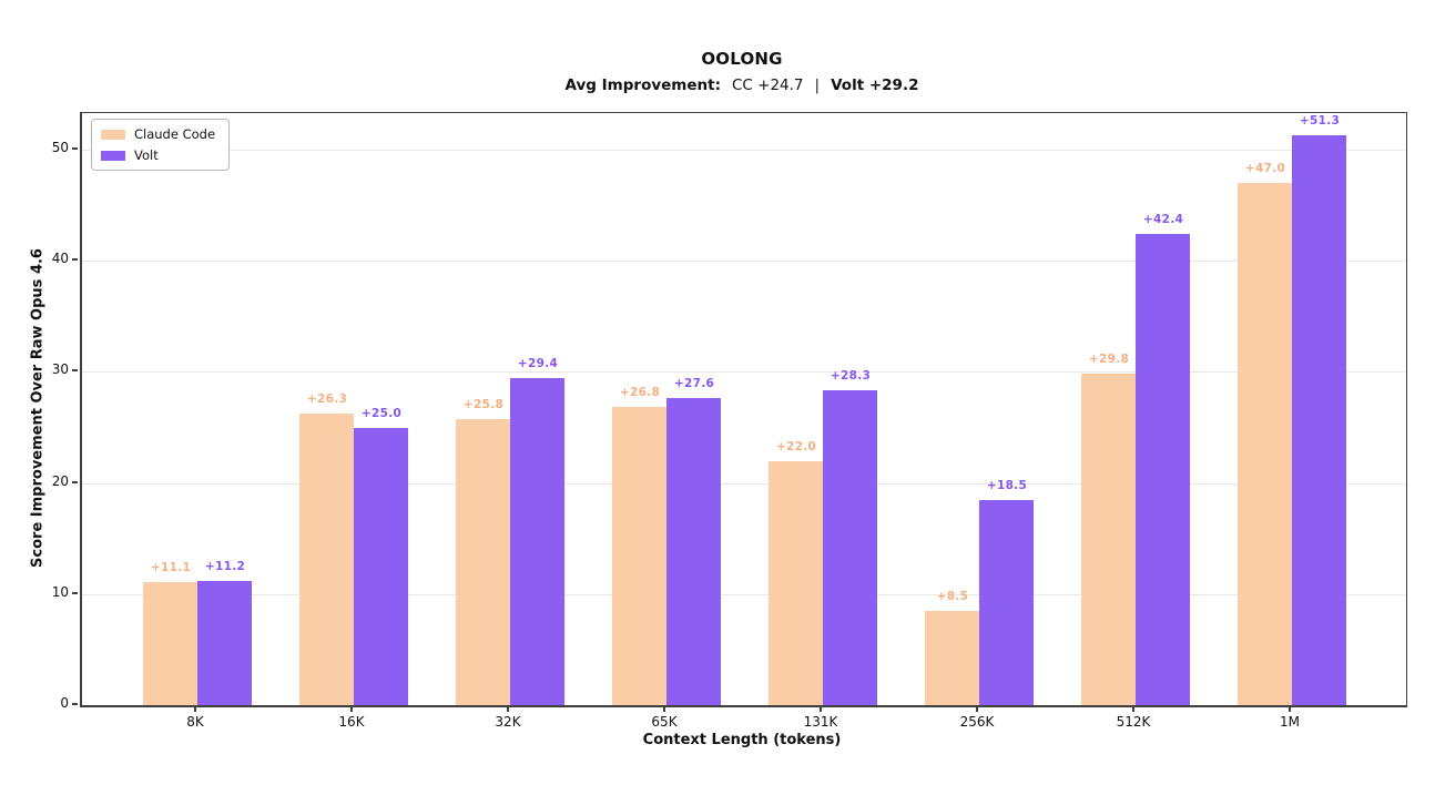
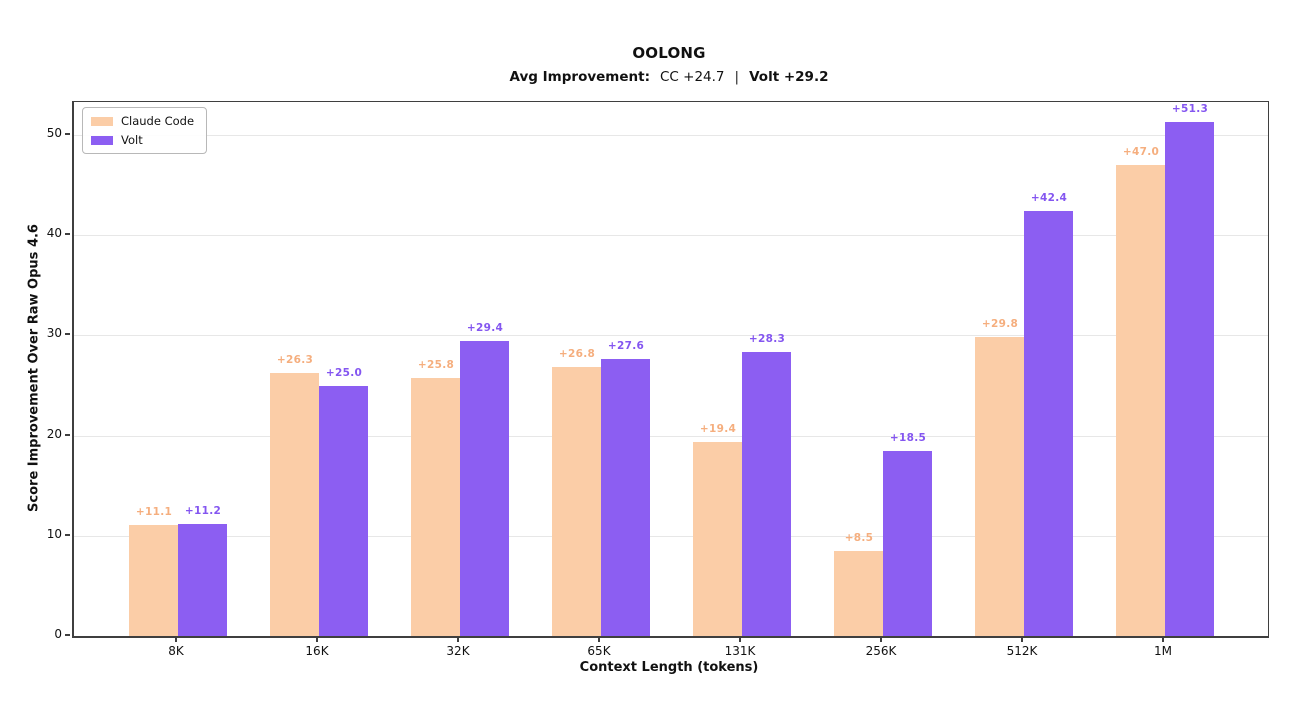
Claude Code/131K: +22.0 -> +19.4
